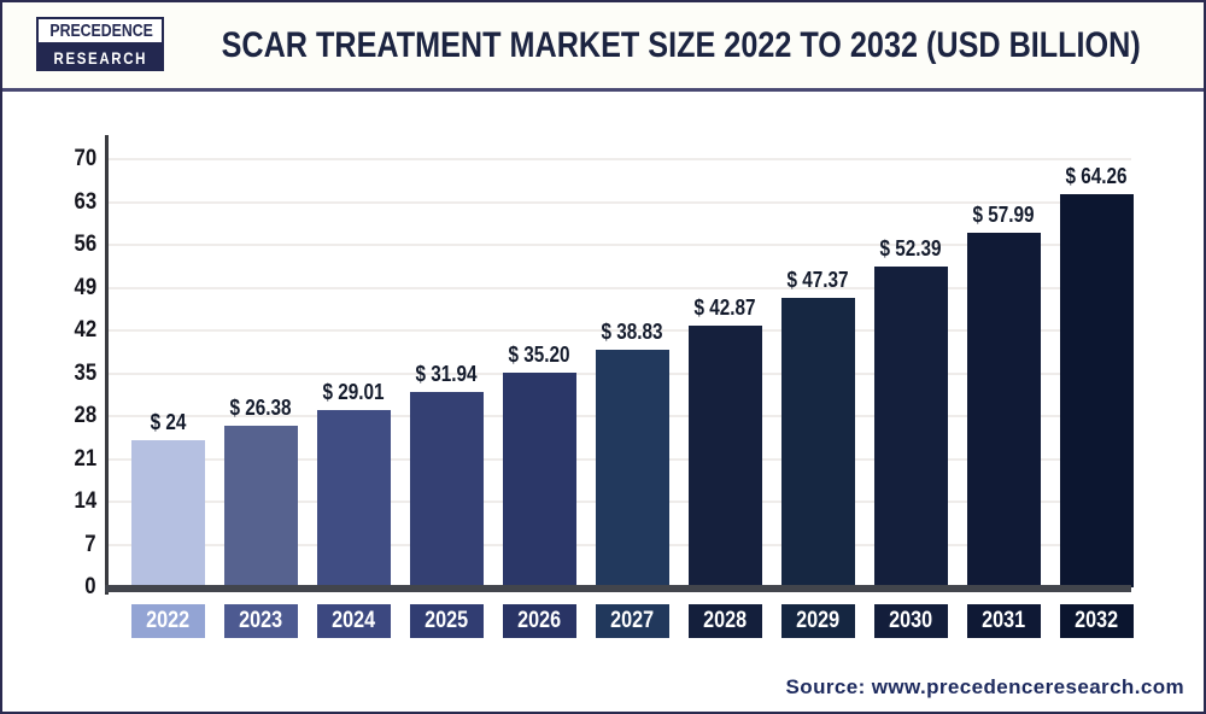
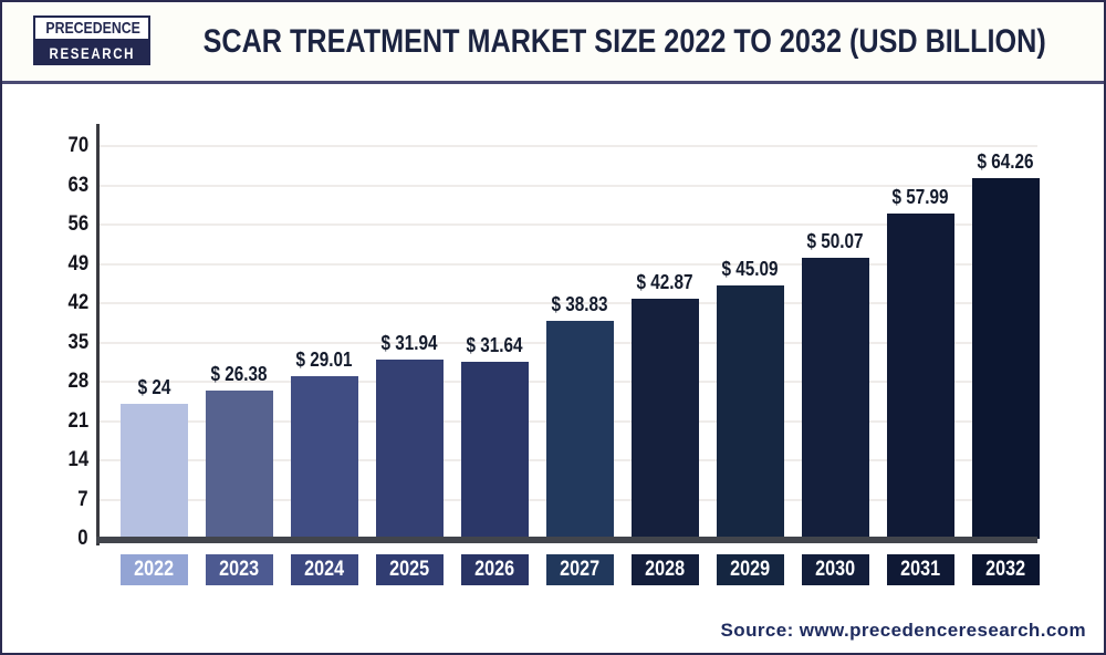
2026: 35.20 -> 31.64
2029: 47.37 -> 45.09
2030: 52.39 -> 50.07
